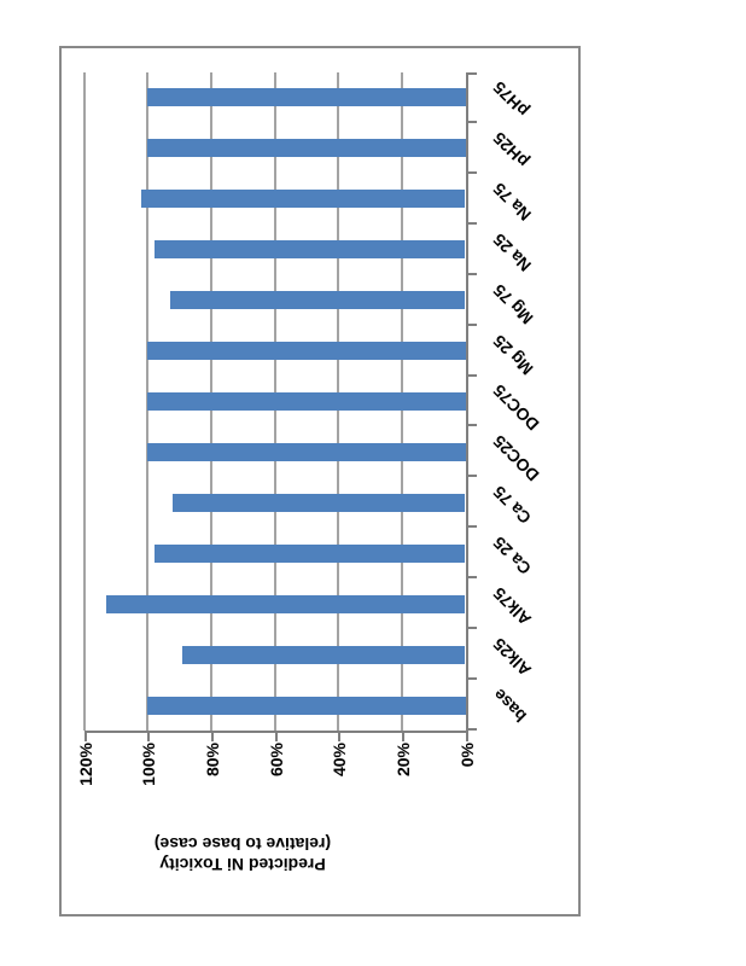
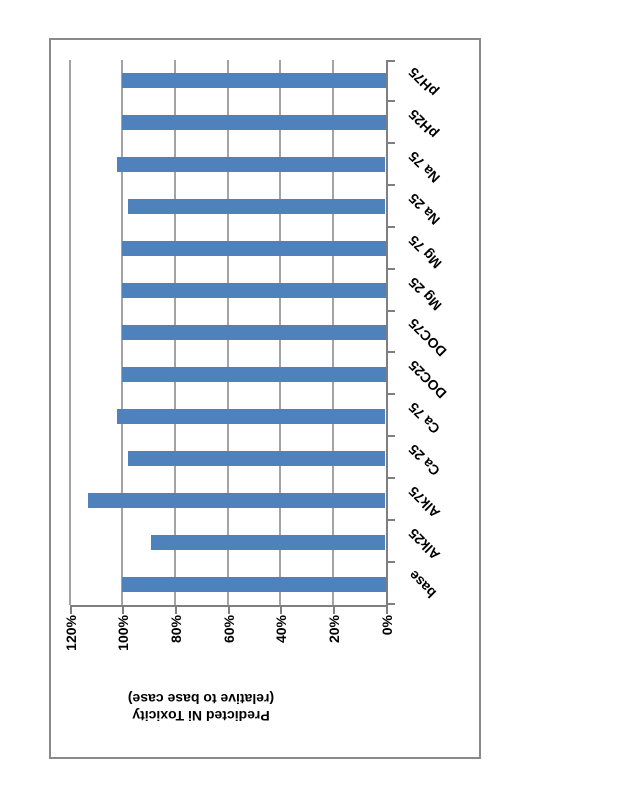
Ca 75: 92% -> 102%
Mg 75: 93% -> 100%
